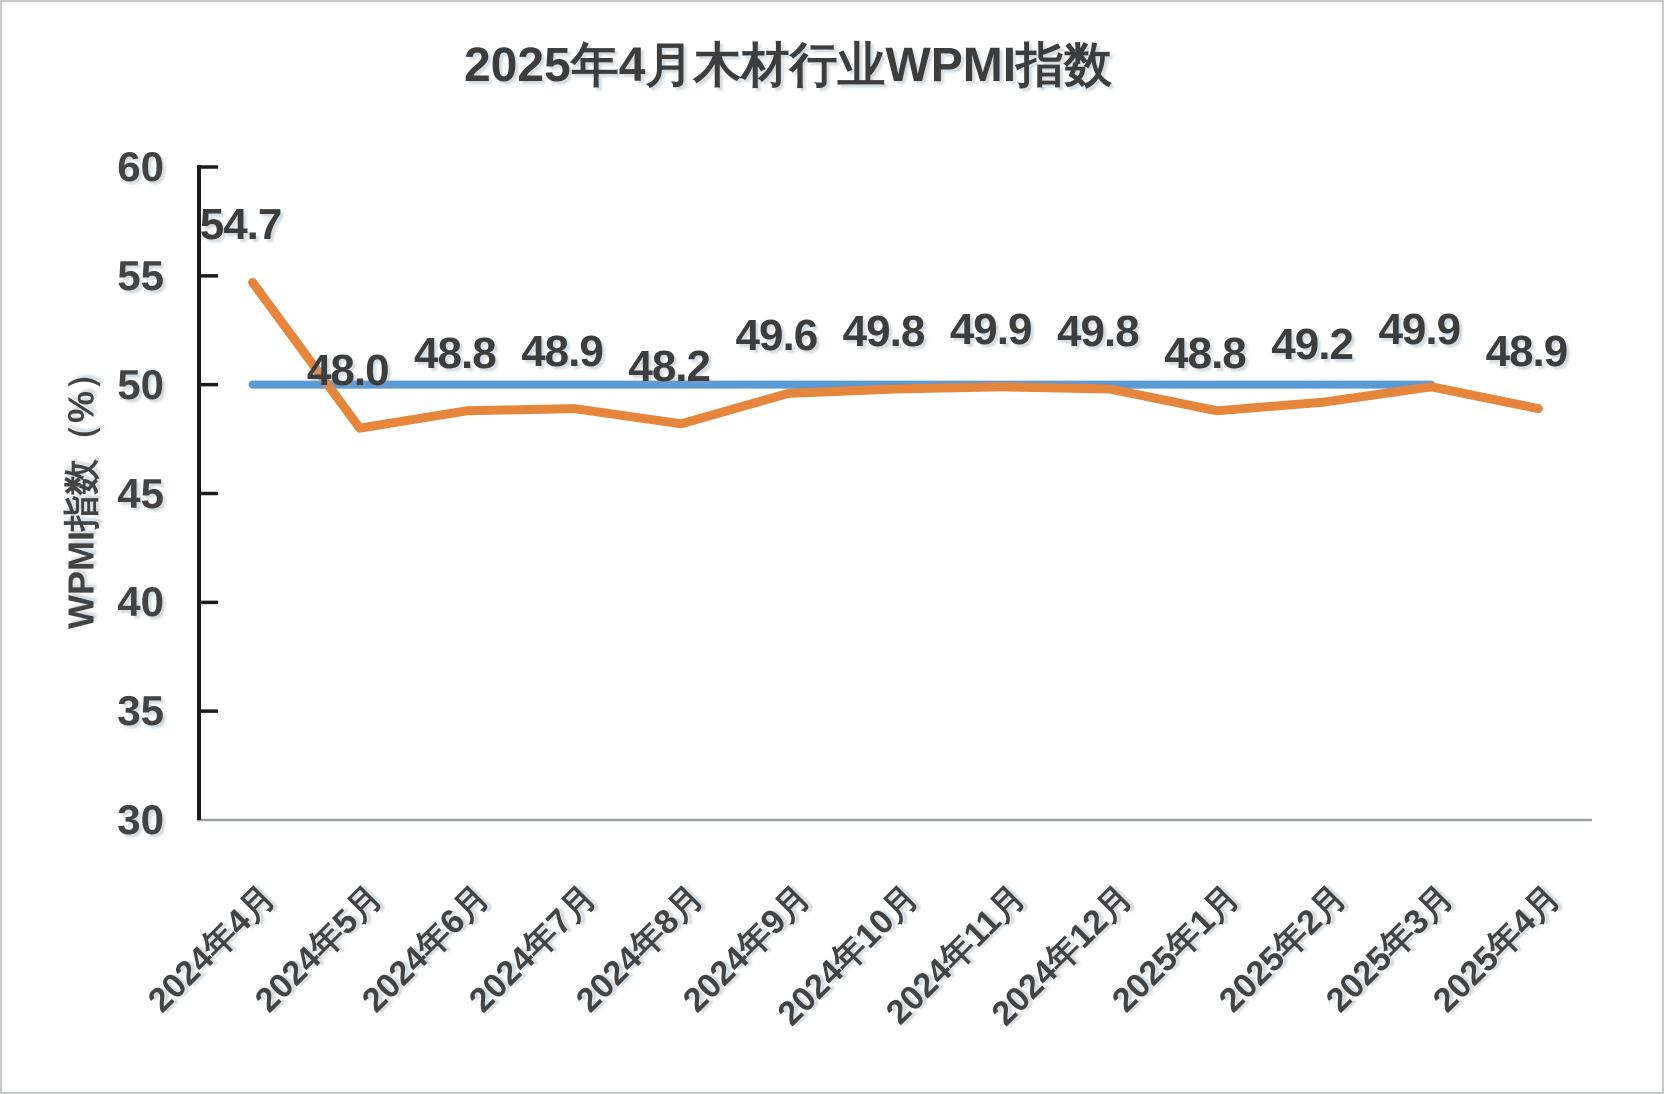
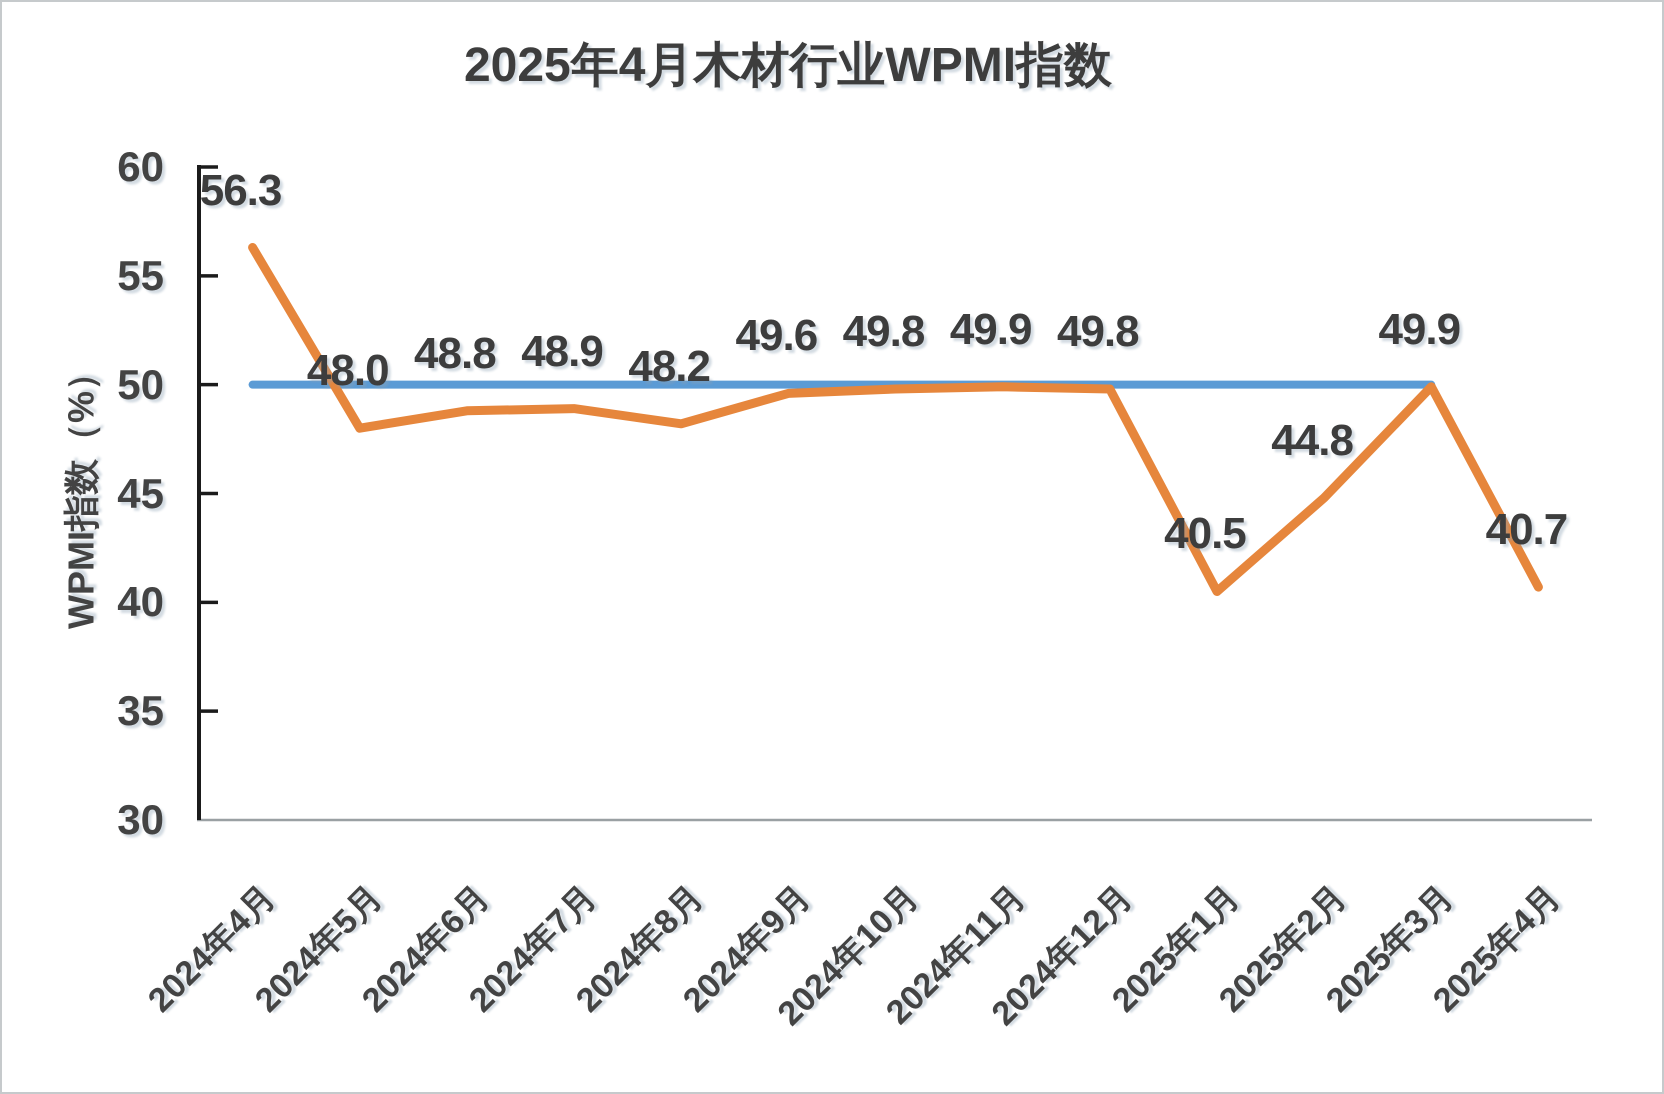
2024年4月: 54.7 -> 56.3
2025年1月: 48.8 -> 40.5
2025年2月: 49.2 -> 44.8
2025年4月: 48.9 -> 40.7
